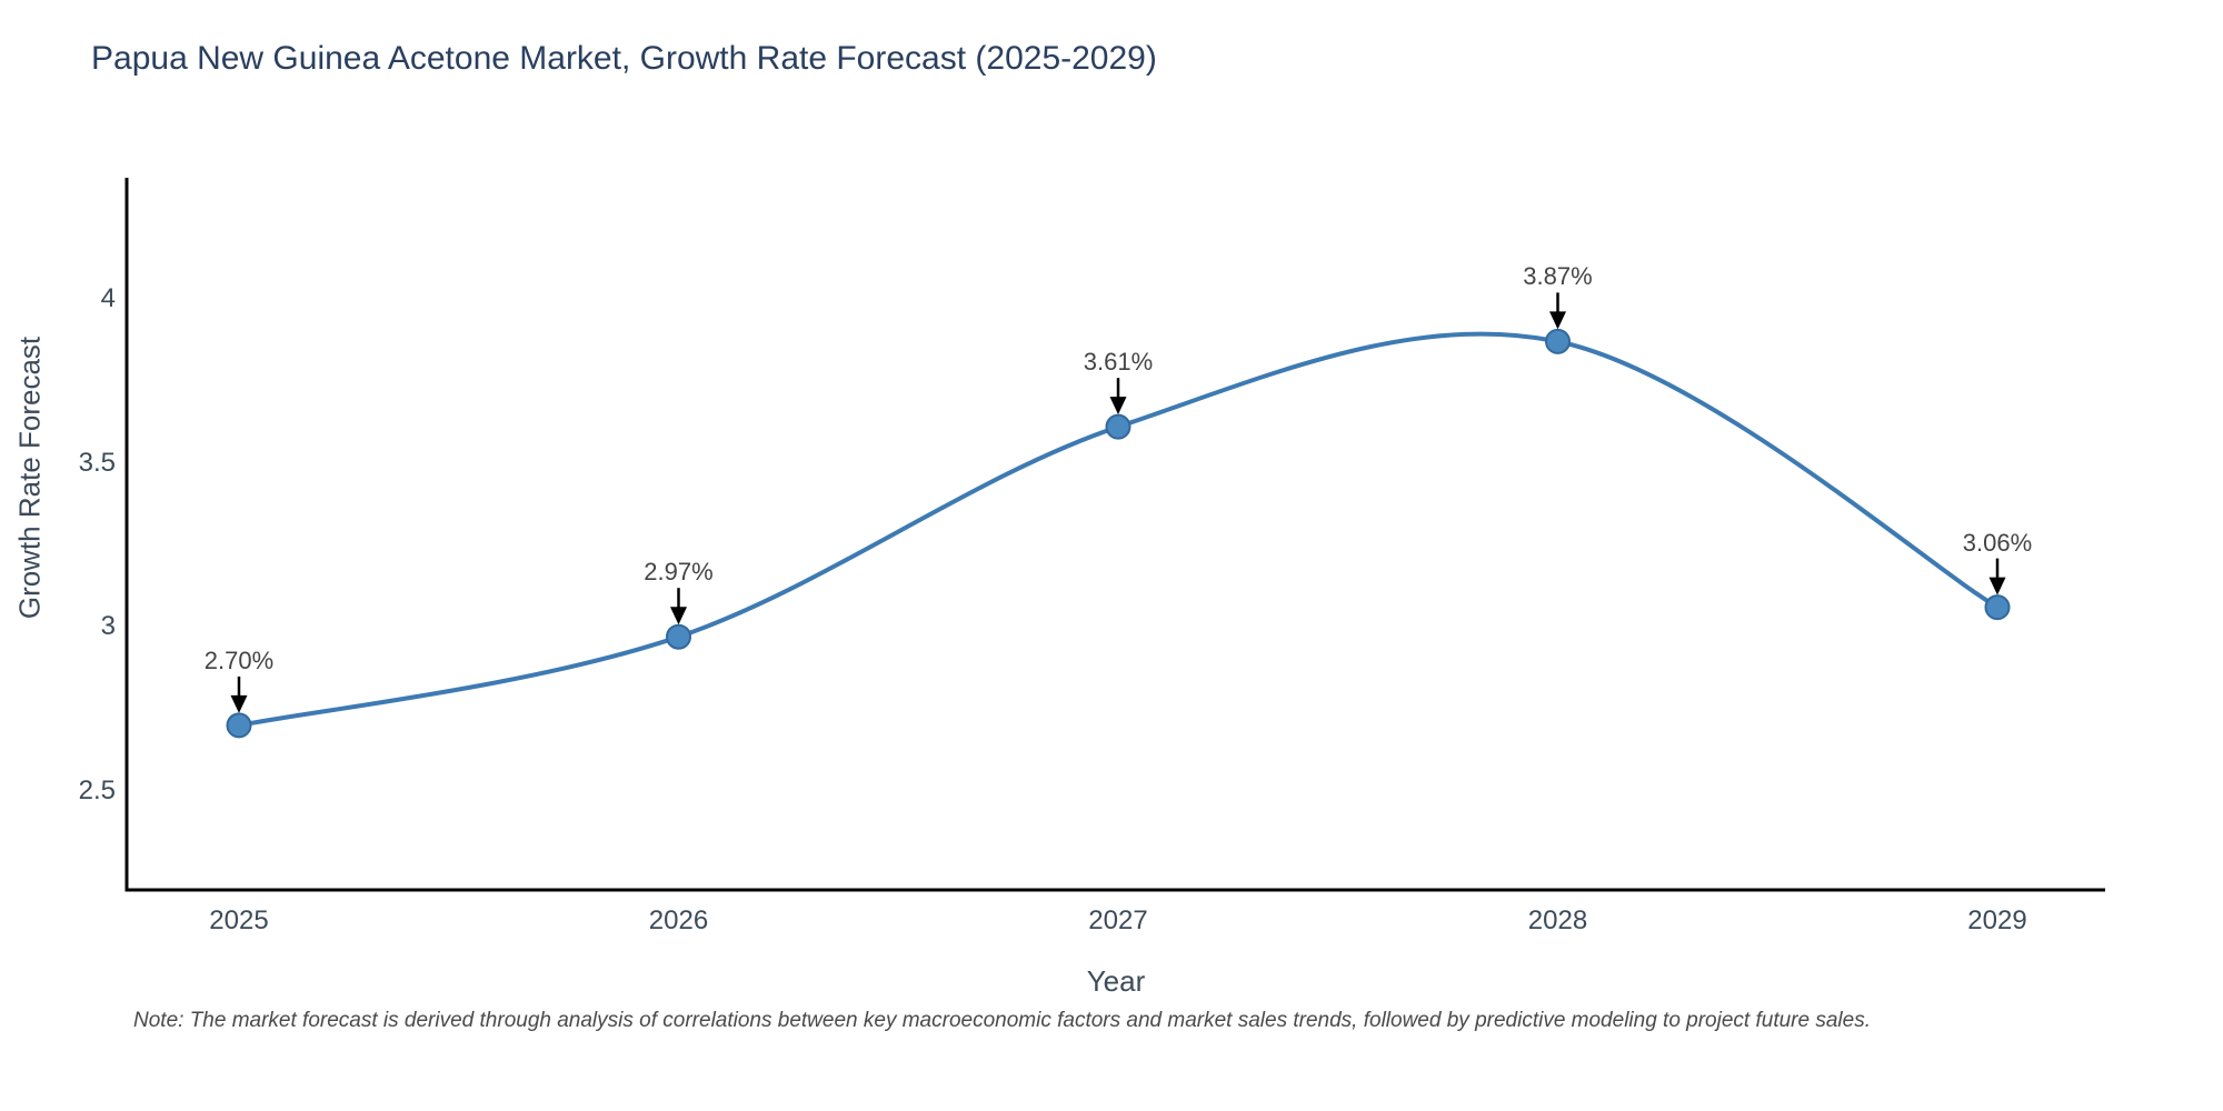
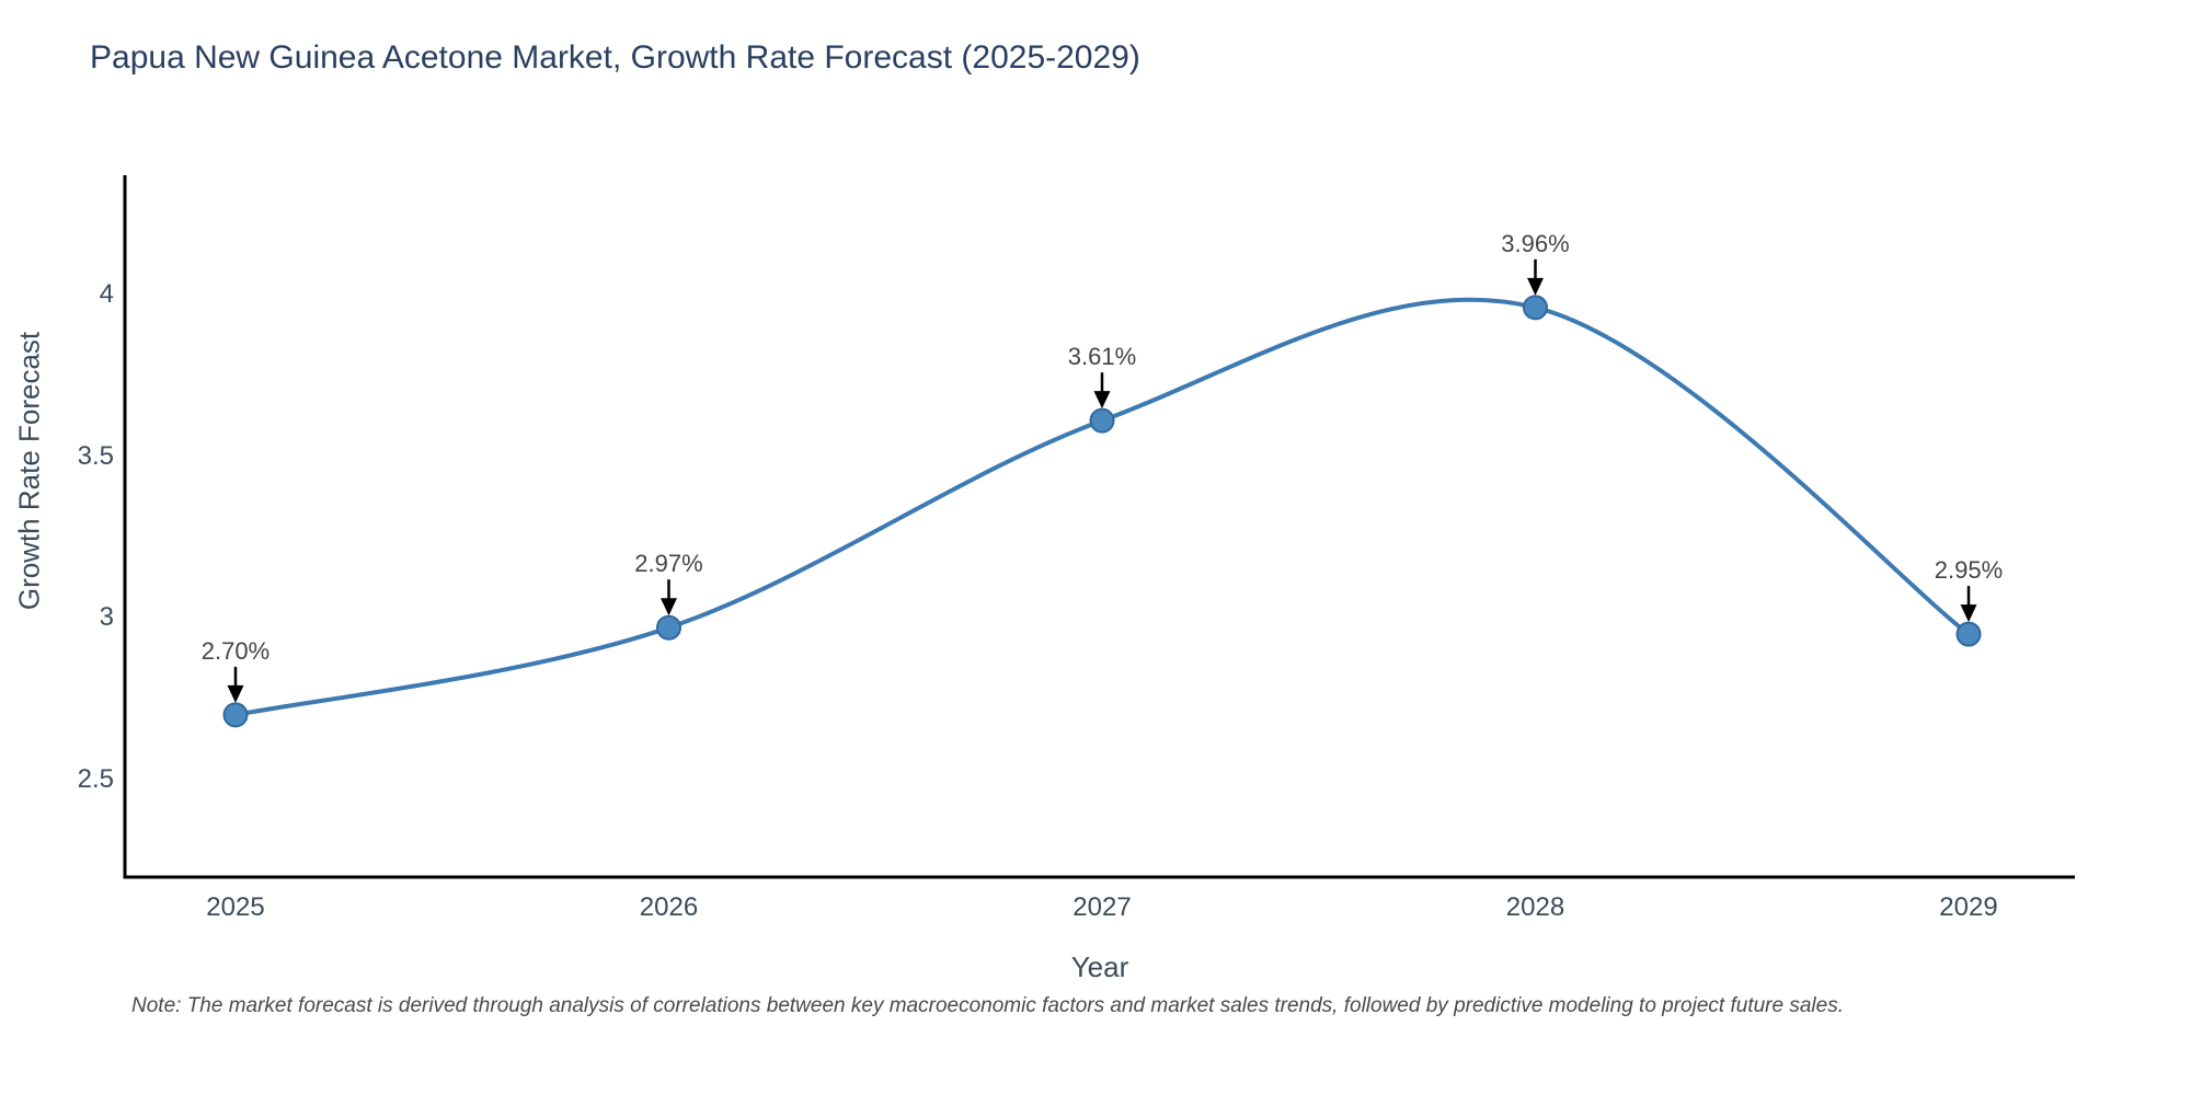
2028: 3.87% -> 3.96%
2029: 3.06% -> 2.95%
